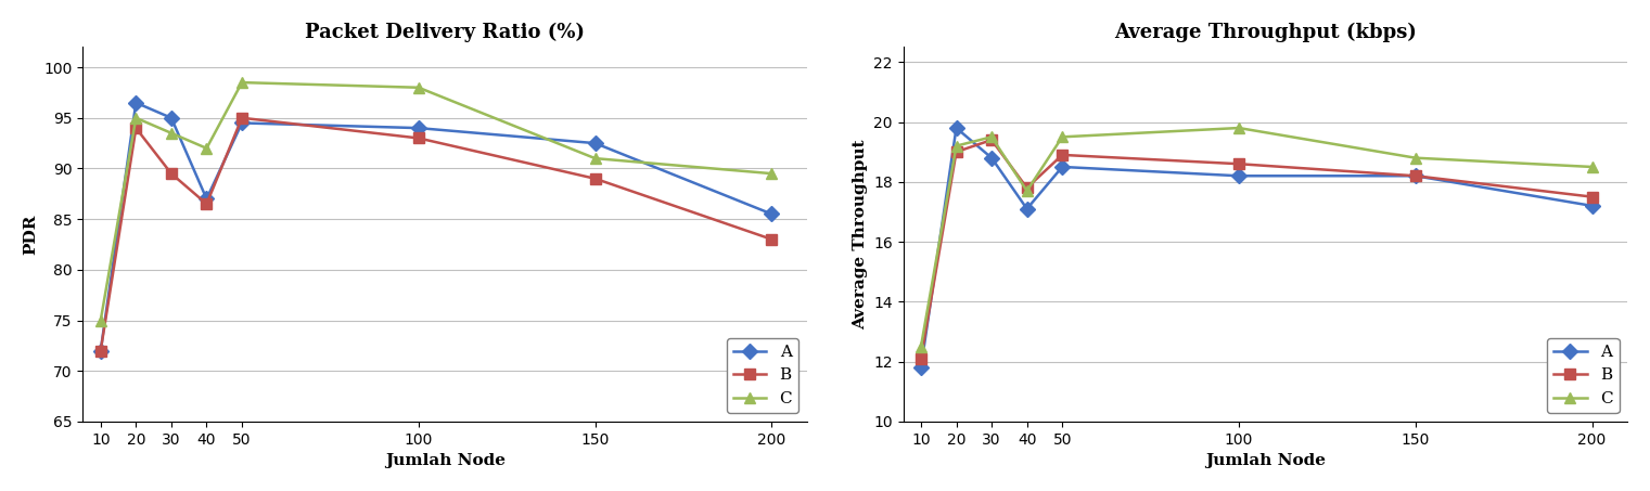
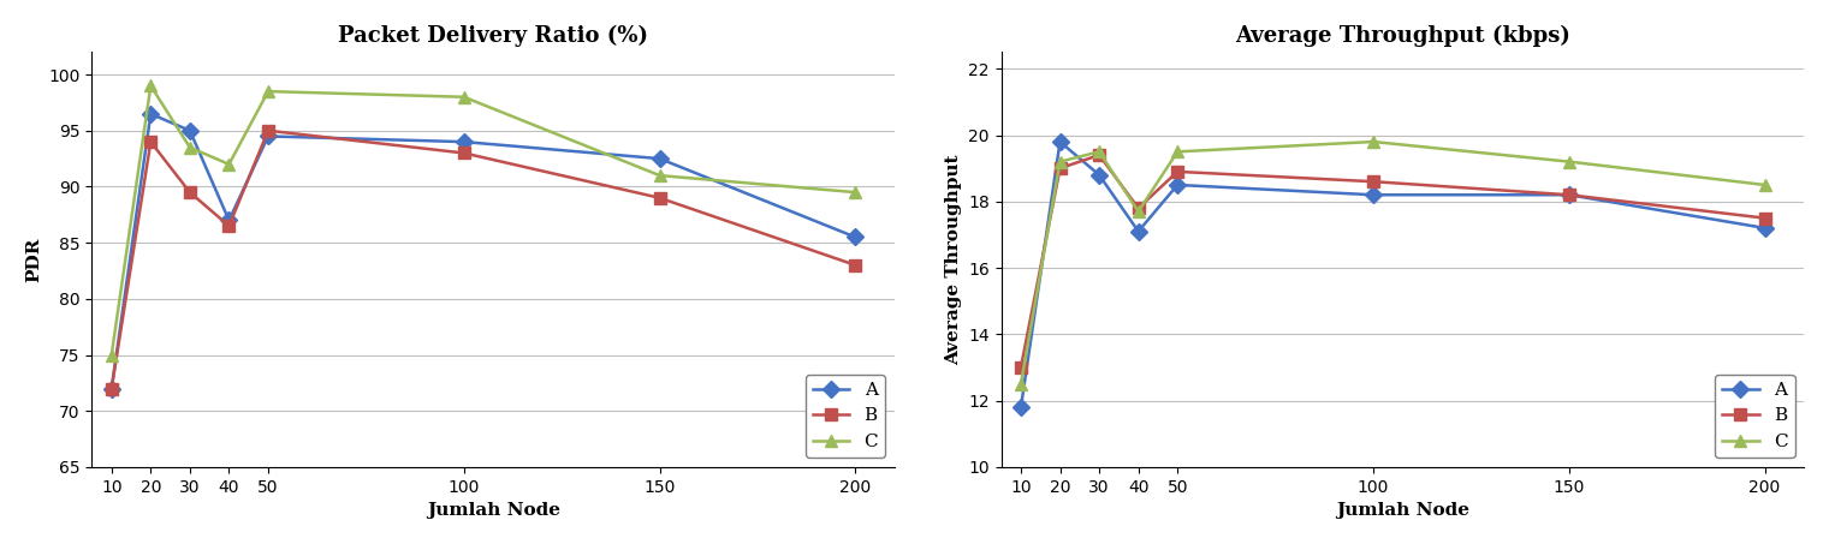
Packet Delivery Ratio (%)/C/20: 95.0 -> 99.0
Average Throughput (kbps)/B/10: 12.1 -> 13.0
Average Throughput (kbps)/C/150: 18.8 -> 19.2
